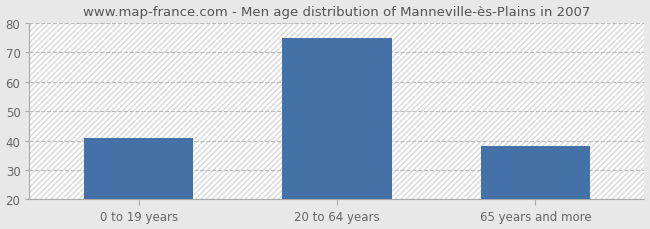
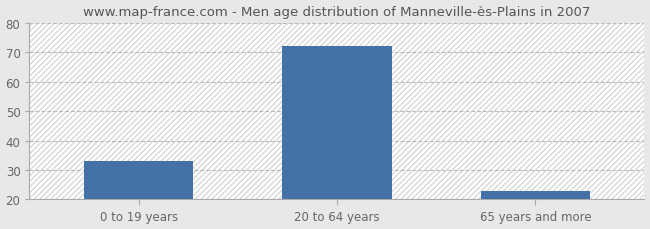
0 to 19 years: 41 -> 33
20 to 64 years: 75 -> 72
65 years and more: 38 -> 23
